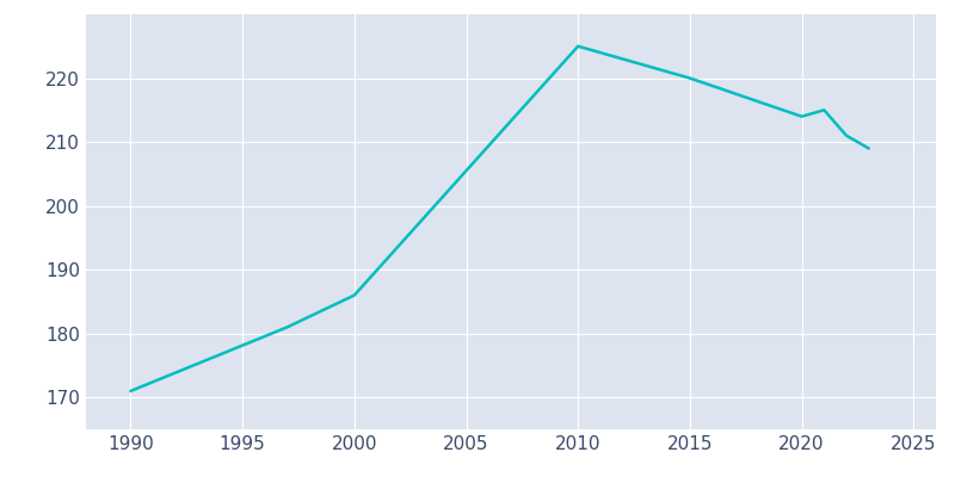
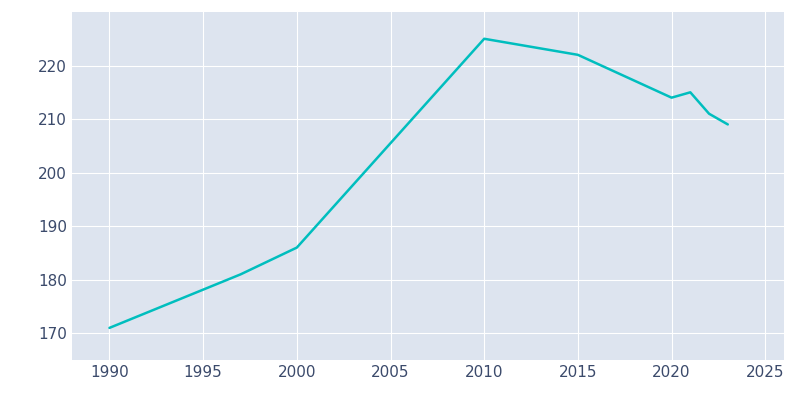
2015: 220 -> 222
